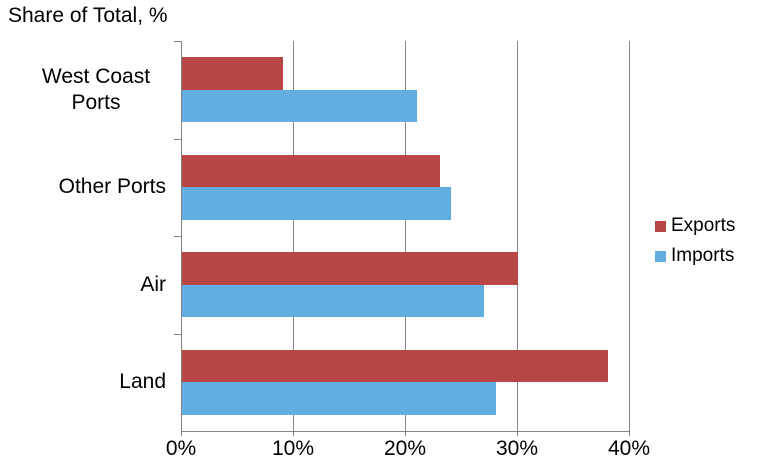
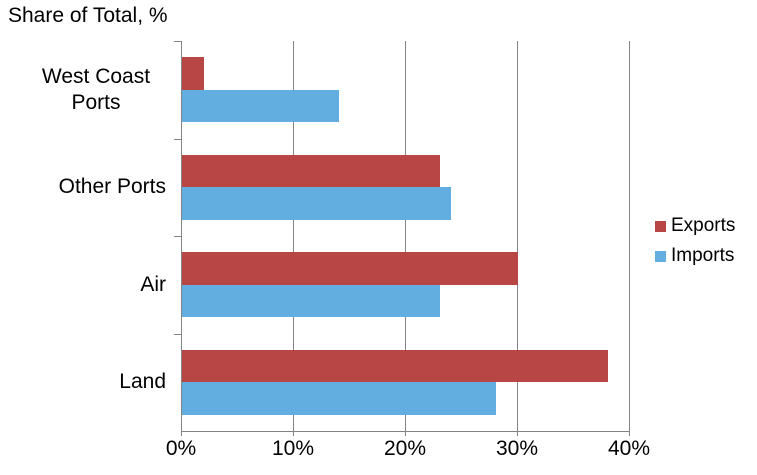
Exports/West Coast Ports: 9% -> 2%
Imports/West Coast Ports: 21% -> 14%
Imports/Air: 27% -> 23%
